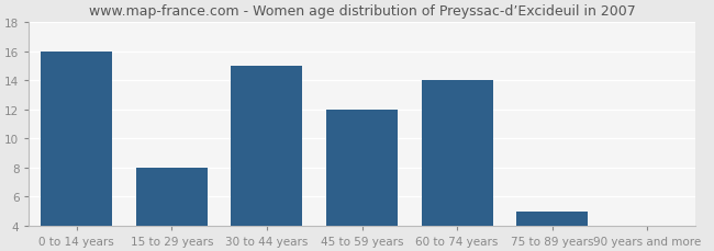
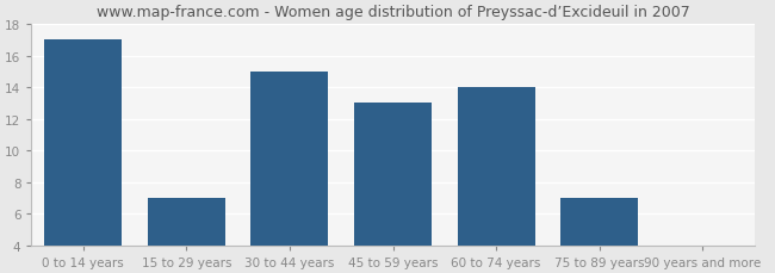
0 to 14 years: 16 -> 17
15 to 29 years: 8 -> 7
45 to 59 years: 12 -> 13
75 to 89 years: 5 -> 7
